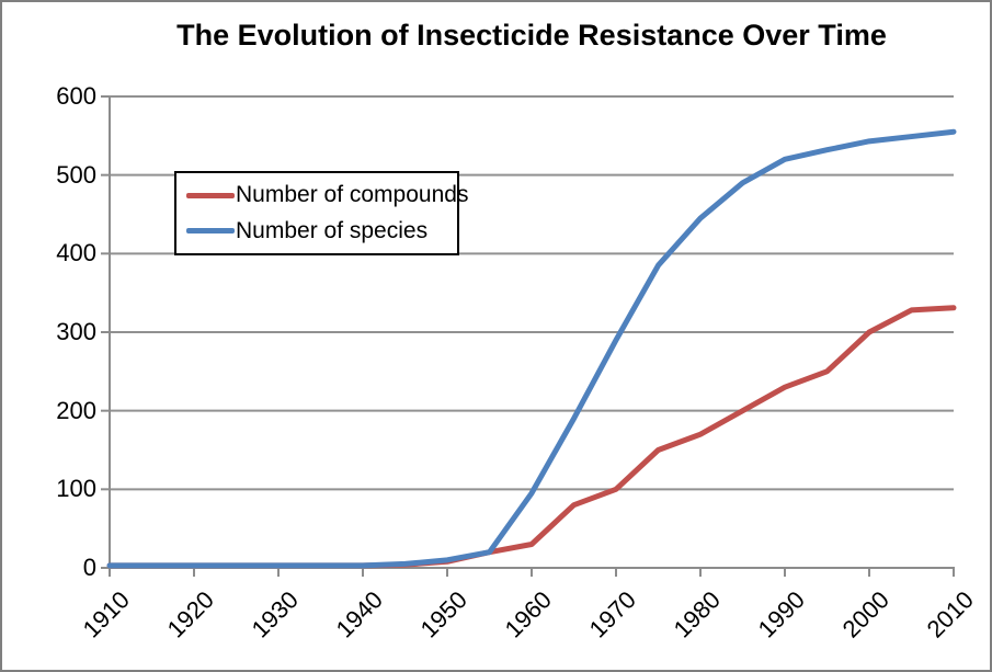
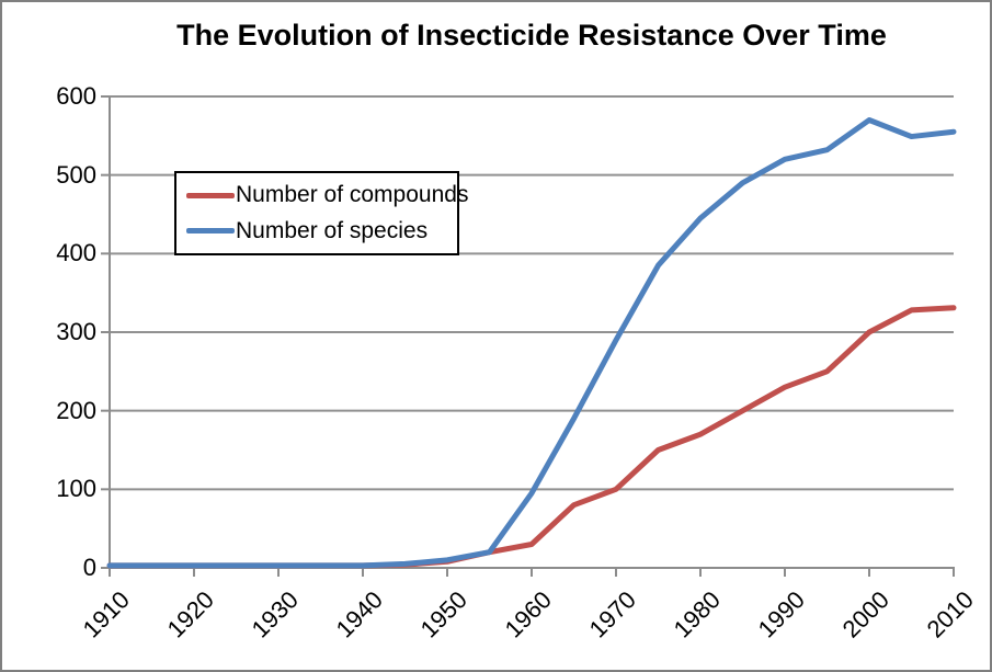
Number of species/2000: 540 -> 570
